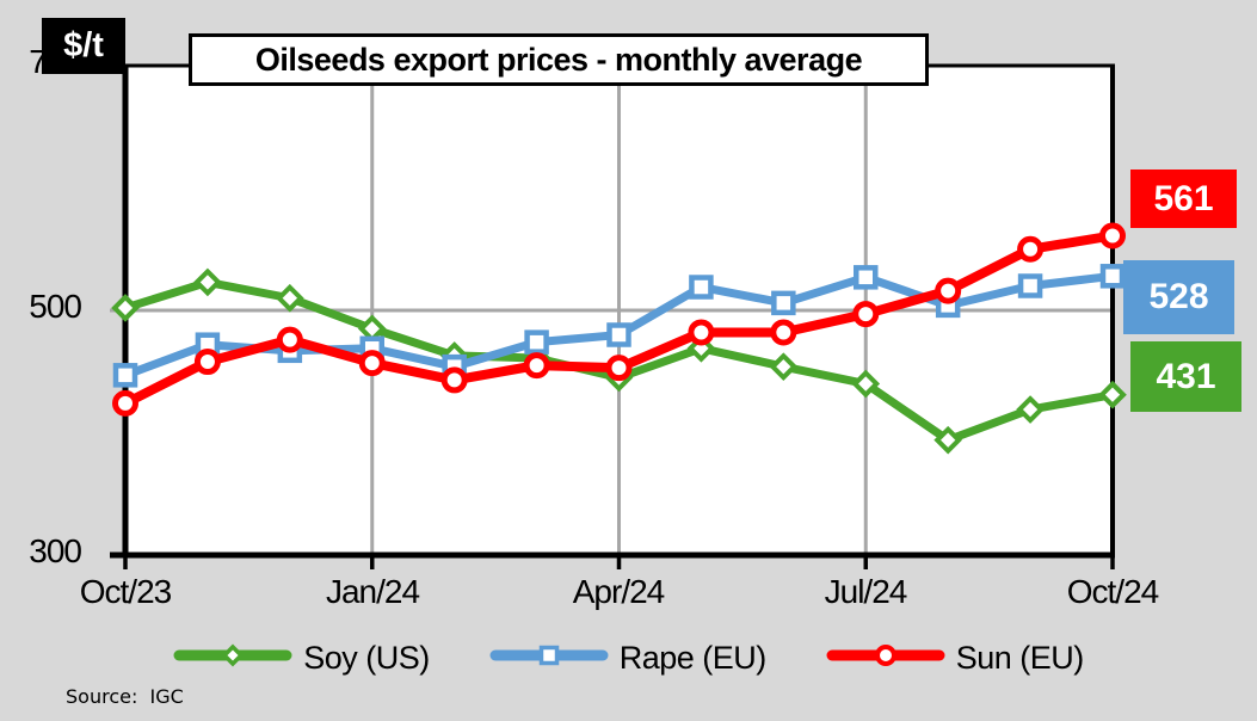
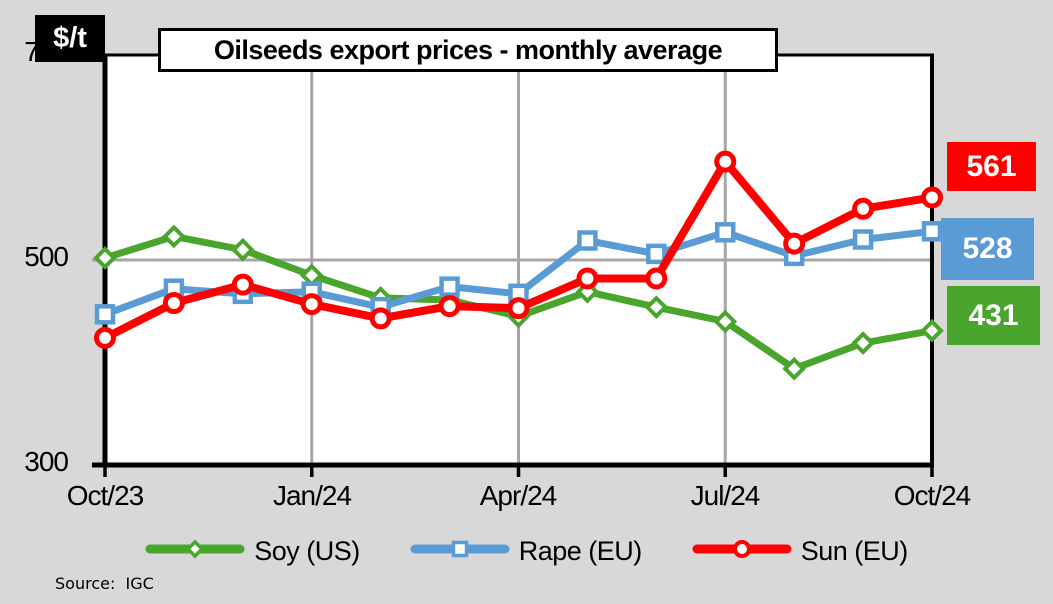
Rape (EU)/Apr/24: 480 -> 467
Sun (EU)/Jul/24: 497 -> 596
